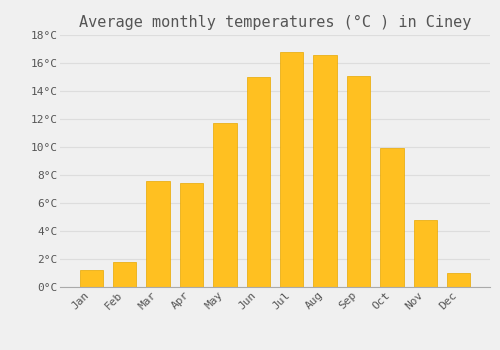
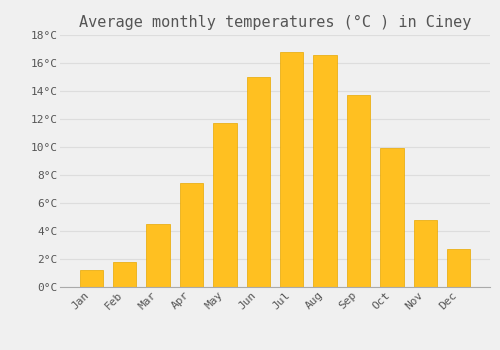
Mar: 7.6°C -> 4.5°C
Sep: 15.1°C -> 13.7°C
Dec: 1.0°C -> 2.7°C
